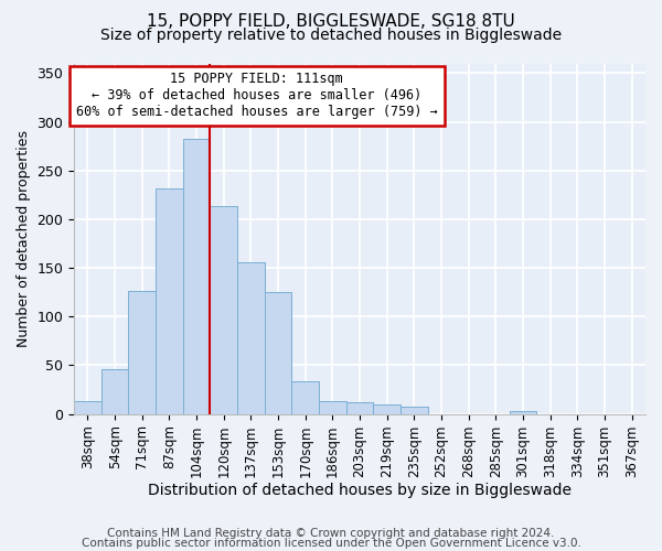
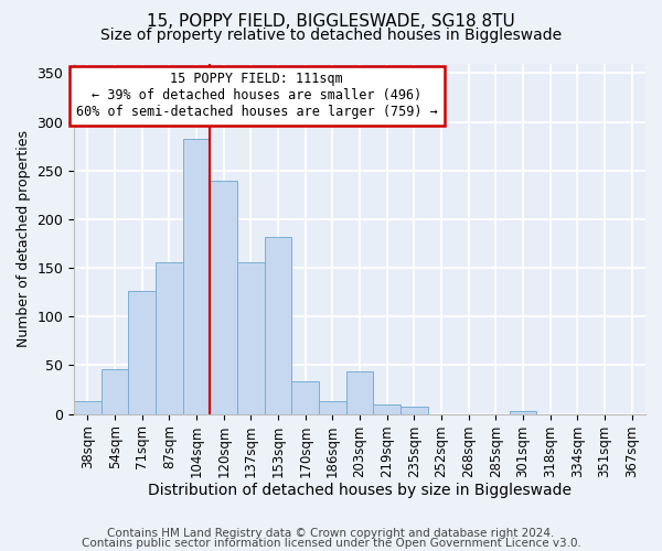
87sqm: 231 -> 156
120sqm: 213 -> 240
153sqm: 125 -> 182
203sqm: 12 -> 44
